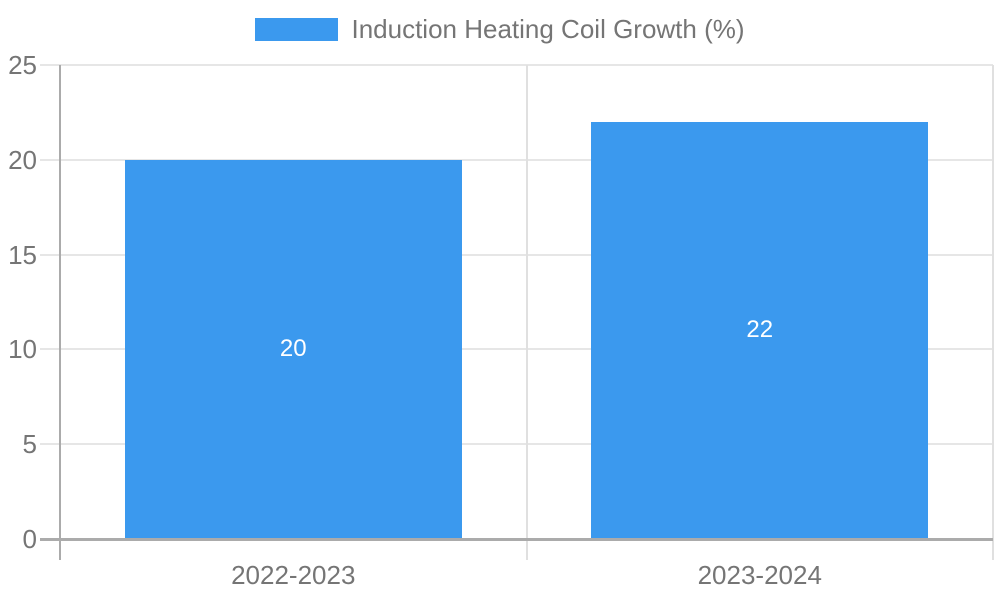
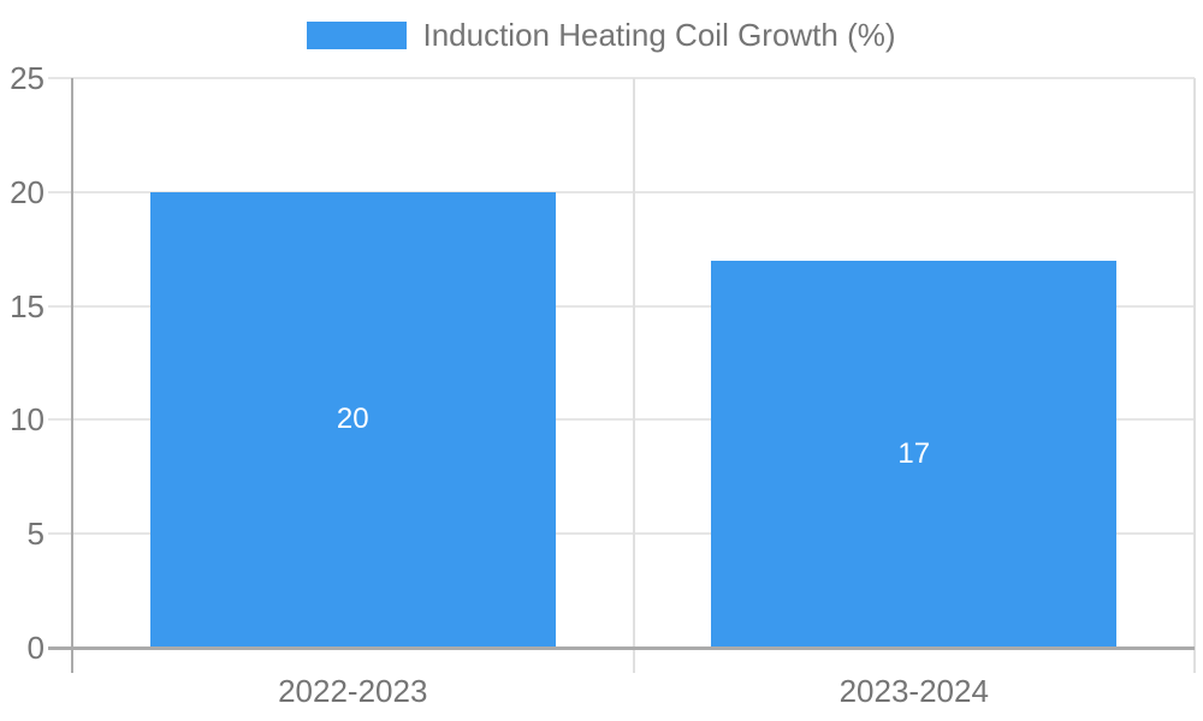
2023-2024: 22 -> 17
